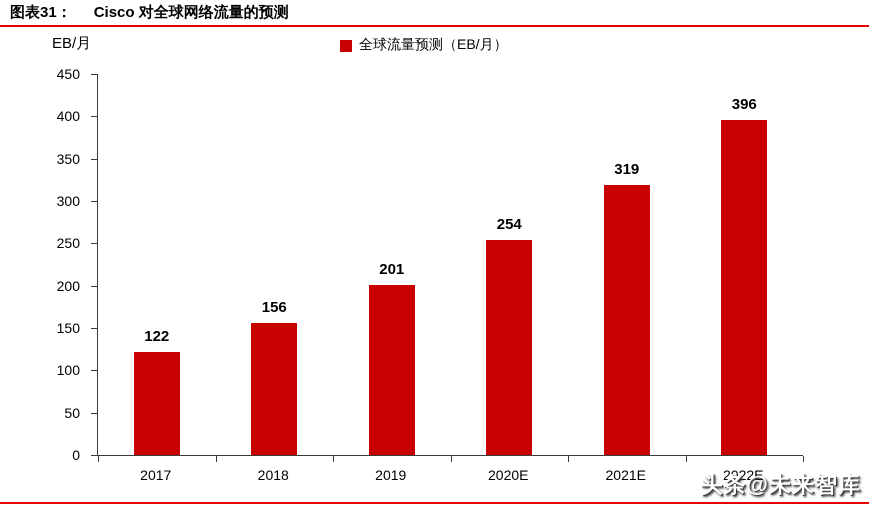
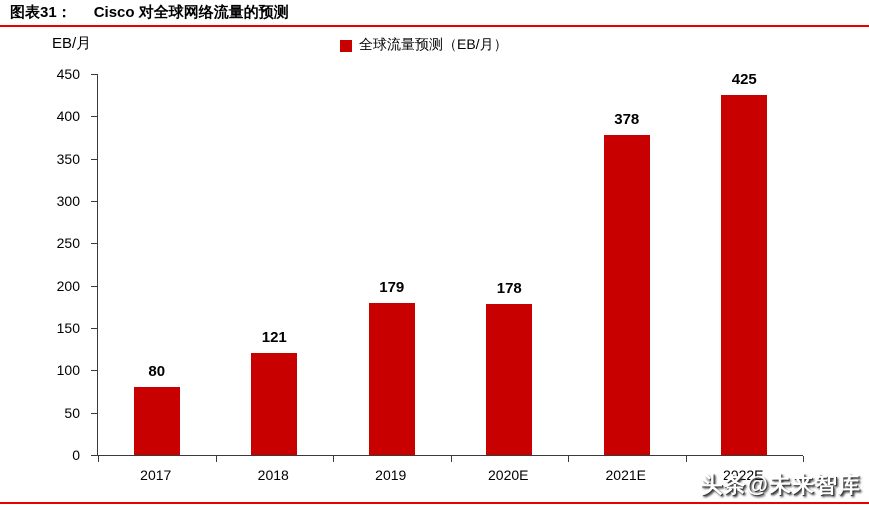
2017: 122 -> 80
2018: 156 -> 121
2019: 201 -> 179
2020E: 254 -> 178
2021E: 319 -> 378
2022E: 396 -> 425
